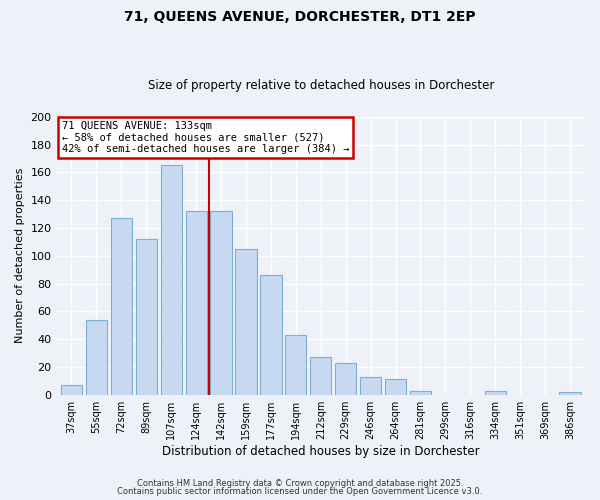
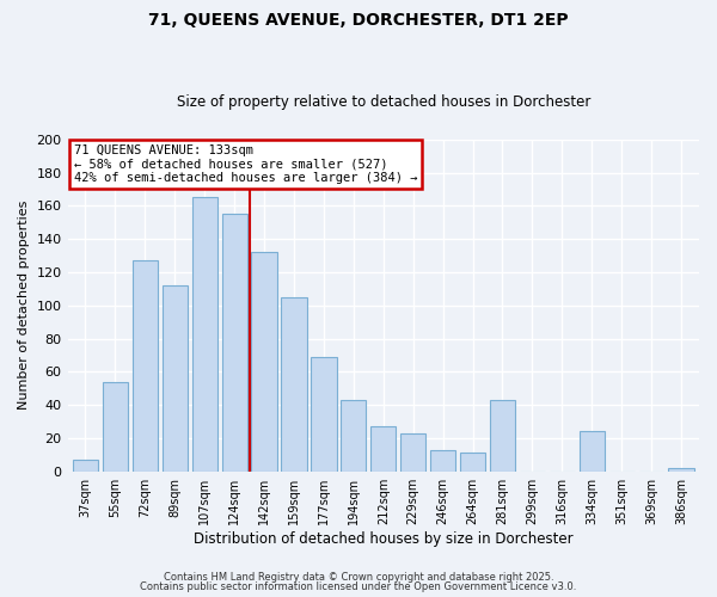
124sqm: 132 -> 155
177sqm: 86 -> 69
281sqm: 3 -> 43
334sqm: 3 -> 24
